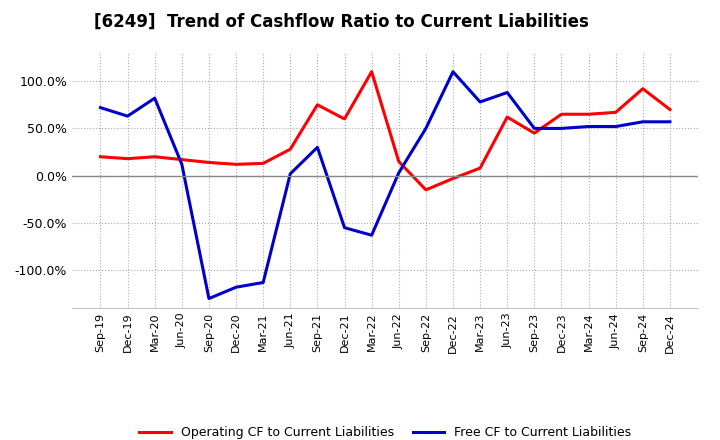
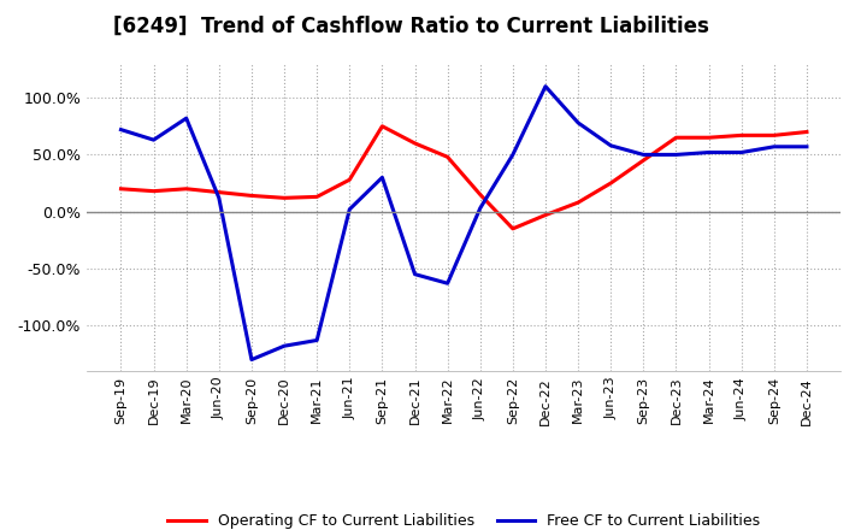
Operating CF to Current Liabilities/Mar-22: 110% -> 48%
Operating CF to Current Liabilities/Jun-23: 62% -> 25%
Free CF to Current Liabilities/Jun-23: 88% -> 58%
Operating CF to Current Liabilities/Sep-24: 92% -> 67%
